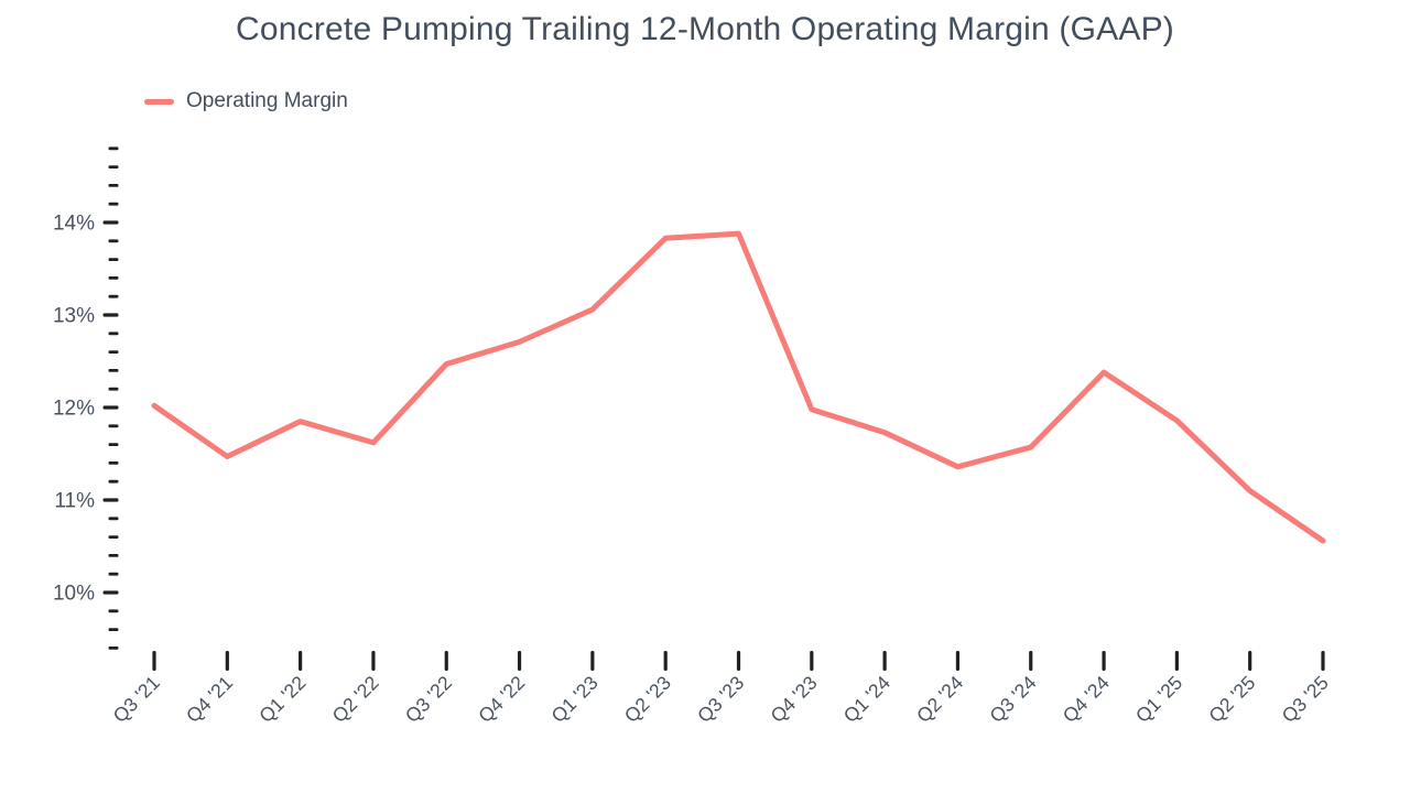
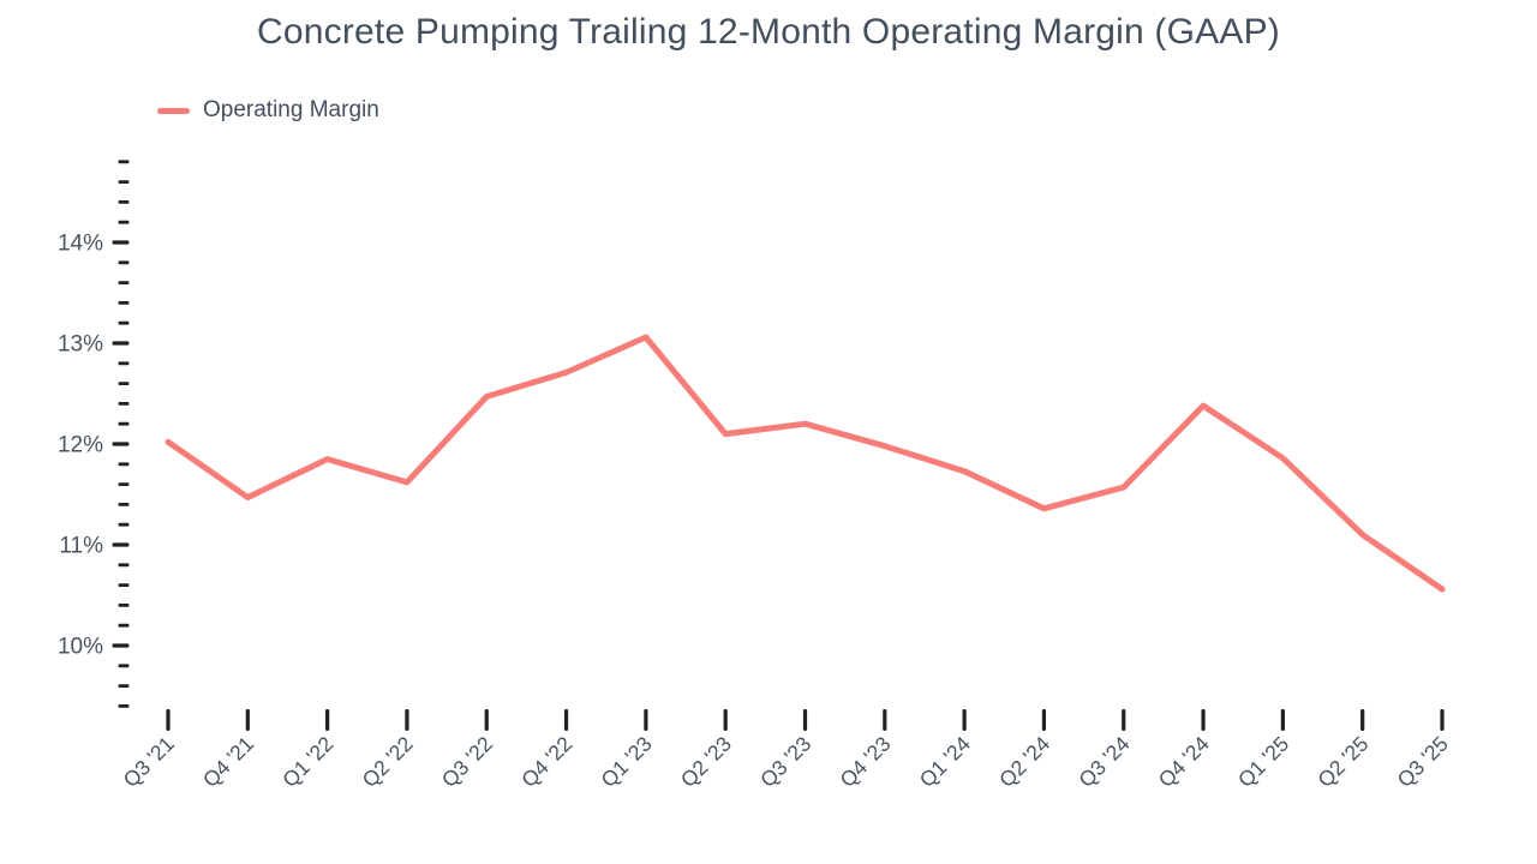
Q2 '23: 13.8% -> 12.1%
Q3 '23: 13.9% -> 12.2%
